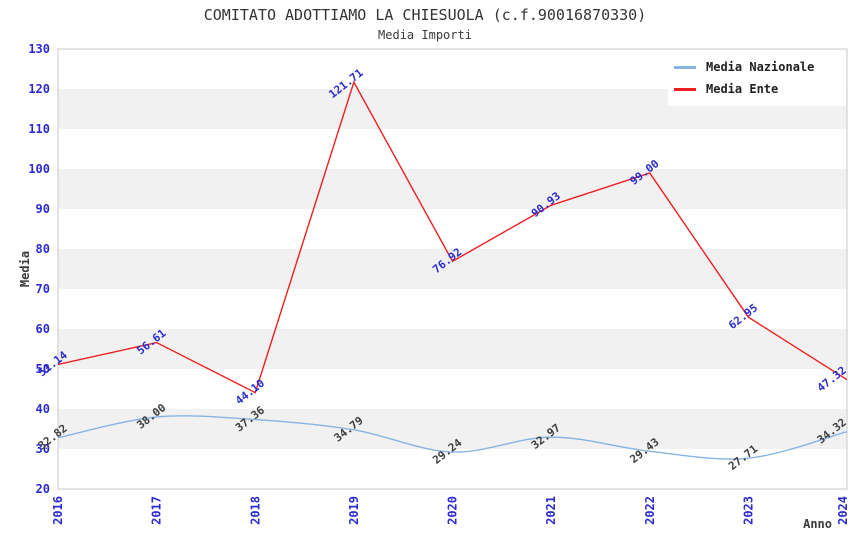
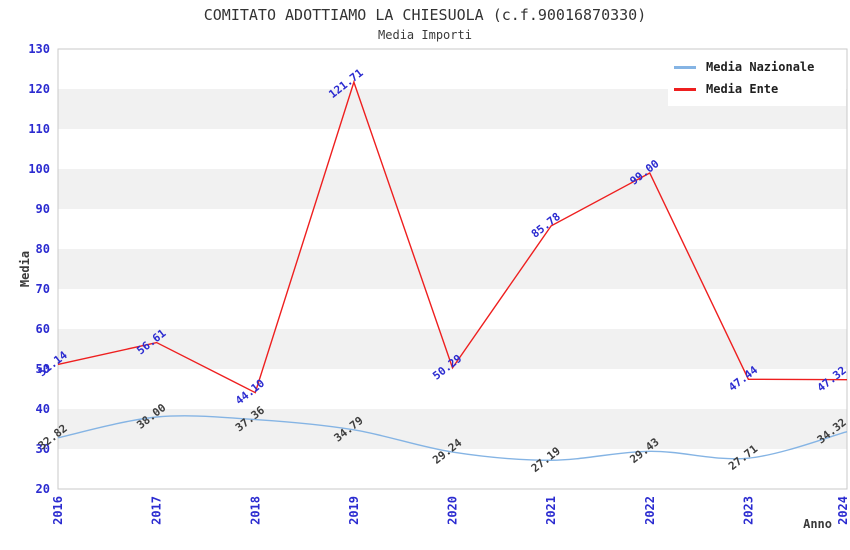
Media Ente/2020: 76.92 -> 50.29
Media Nazionale/2021: 32.97 -> 27.19
Media Ente/2021: 90.93 -> 85.78
Media Ente/2023: 62.95 -> 47.44
